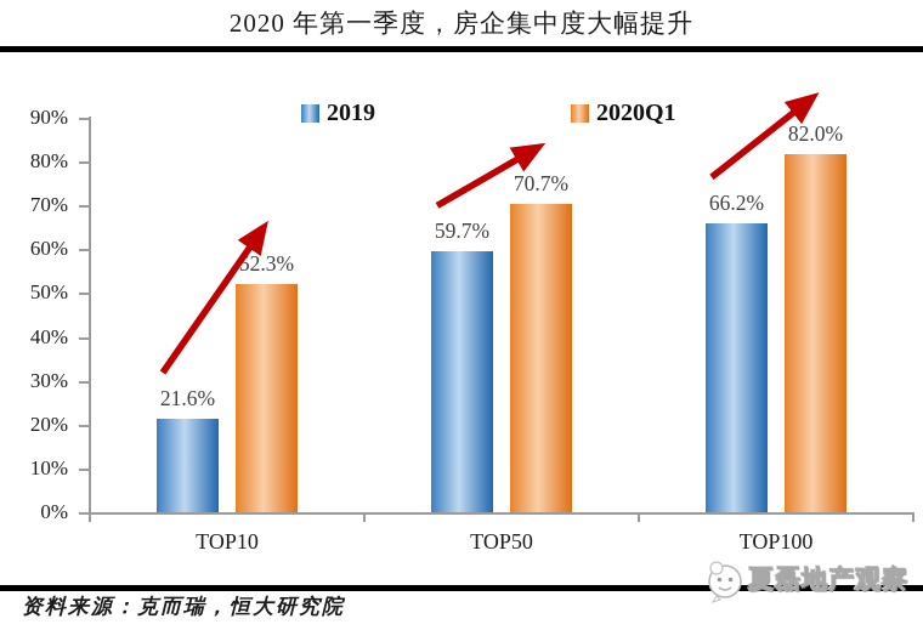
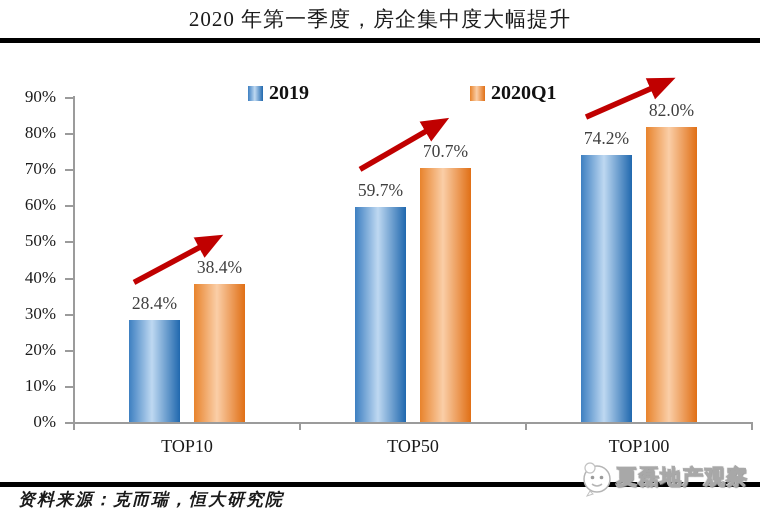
2019/TOP10: 21.6% -> 28.4%
2020Q1/TOP10: 52.3% -> 38.4%
2019/TOP100: 66.2% -> 74.2%
